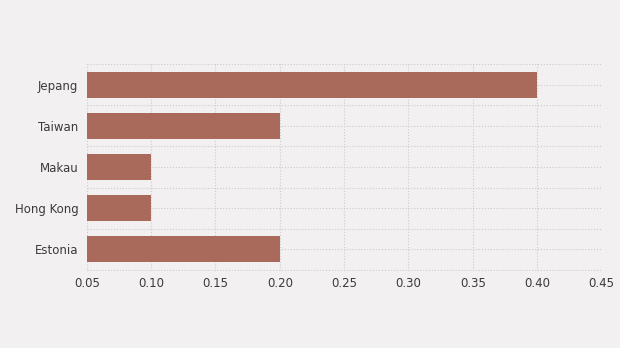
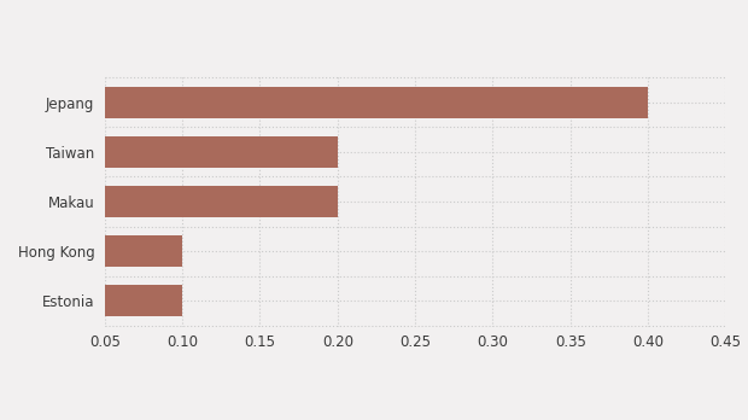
Makau: 0.1 -> 0.2
Estonia: 0.2 -> 0.1
